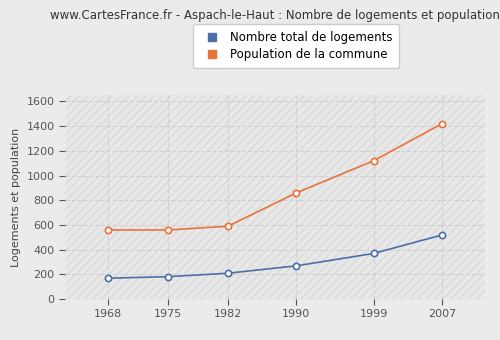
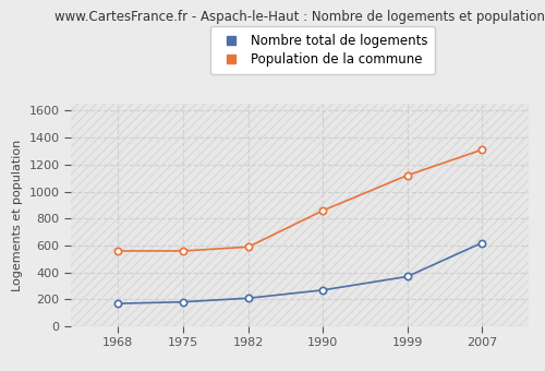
Nombre total de logements/2007: 520 -> 620
Population de la commune/2007: 1420 -> 1310
